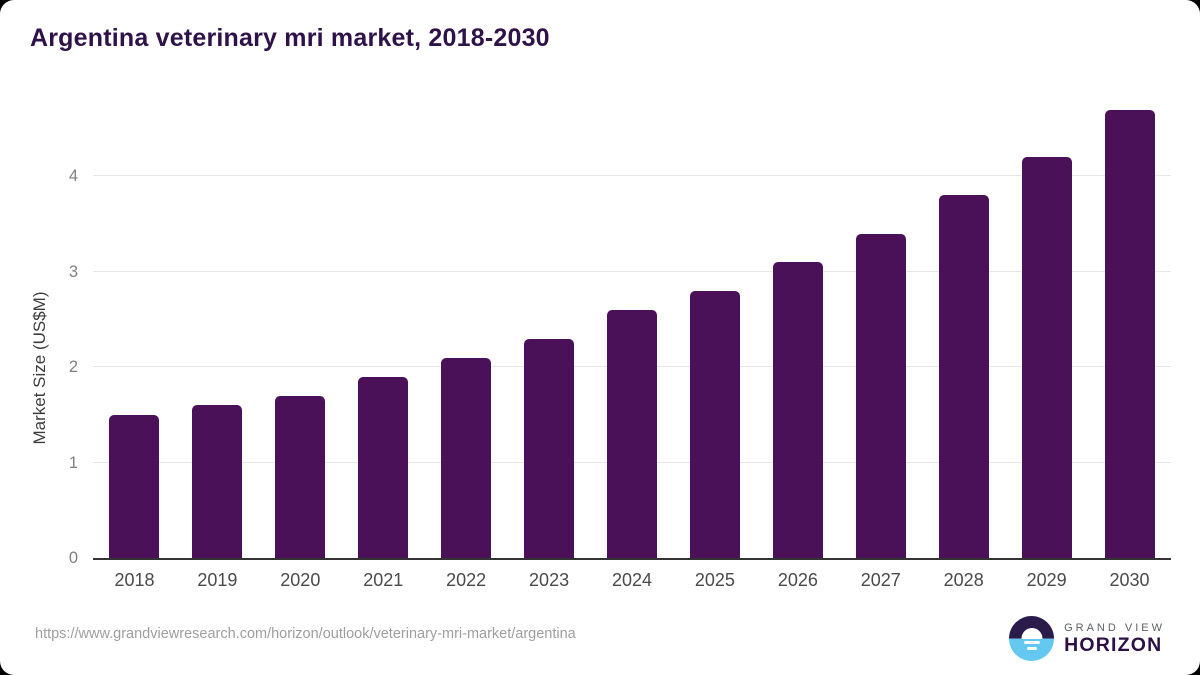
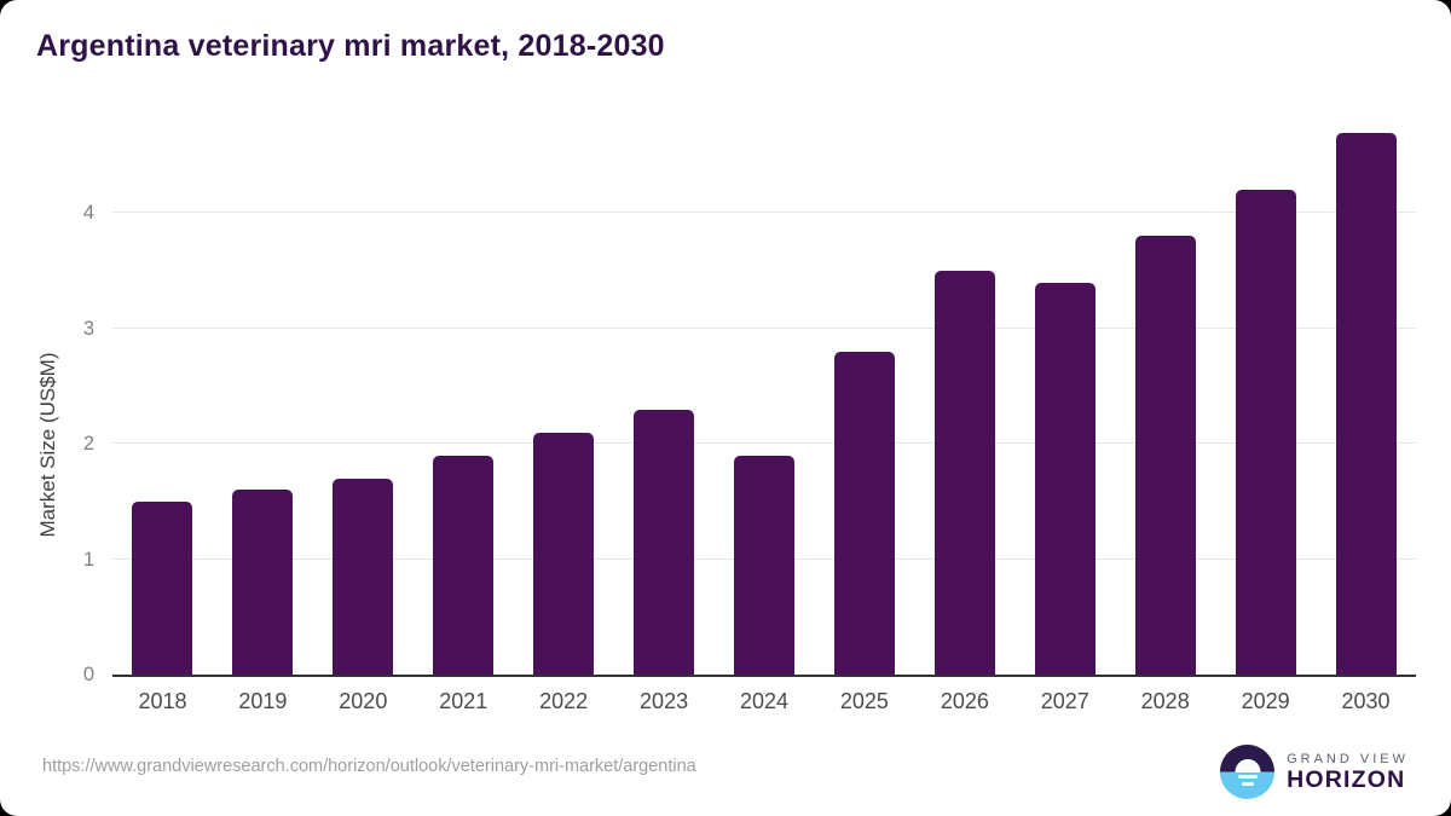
2024: 2.6 -> 1.9
2026: 3.1 -> 3.5
